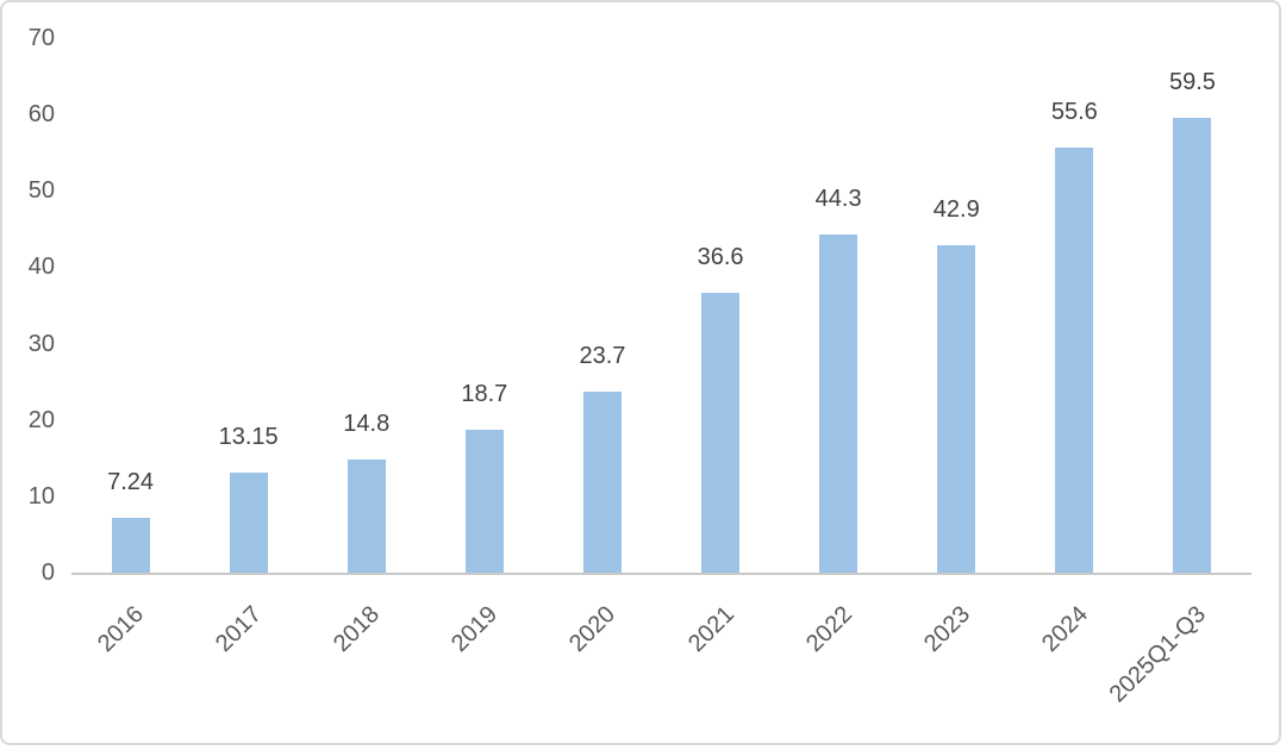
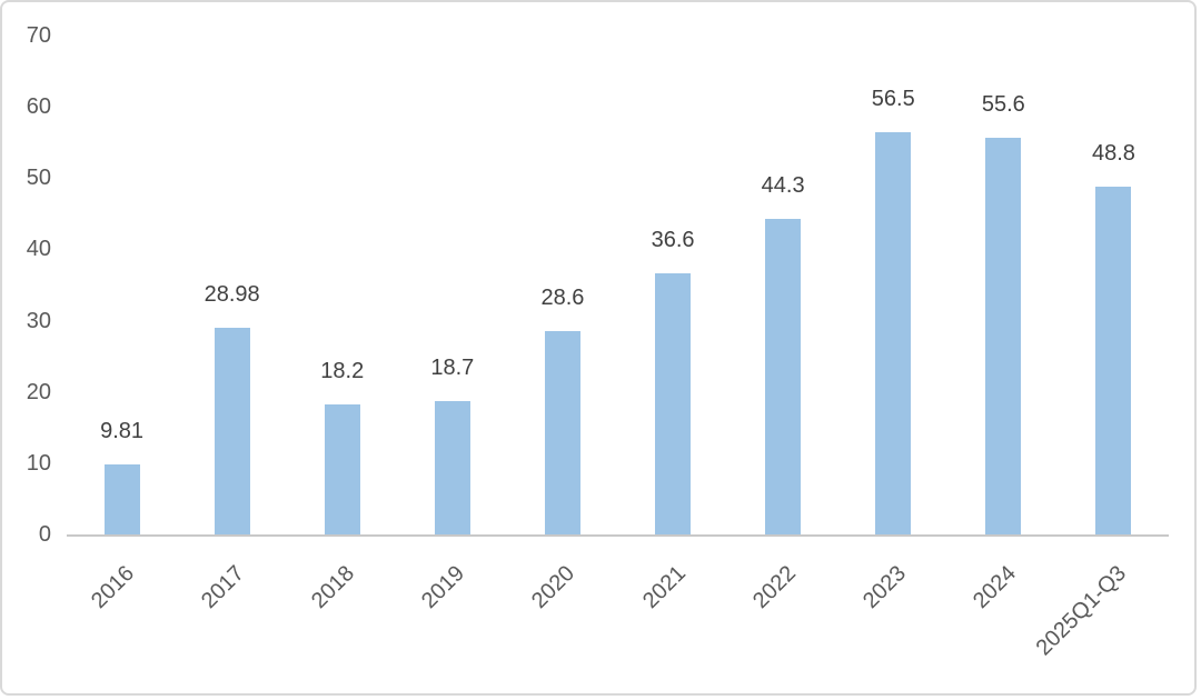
2016: 7.24 -> 9.81
2017: 13.15 -> 28.98
2018: 14.8 -> 18.2
2020: 23.7 -> 28.6
2023: 42.9 -> 56.5
2025Q1-Q3: 59.5 -> 48.8
